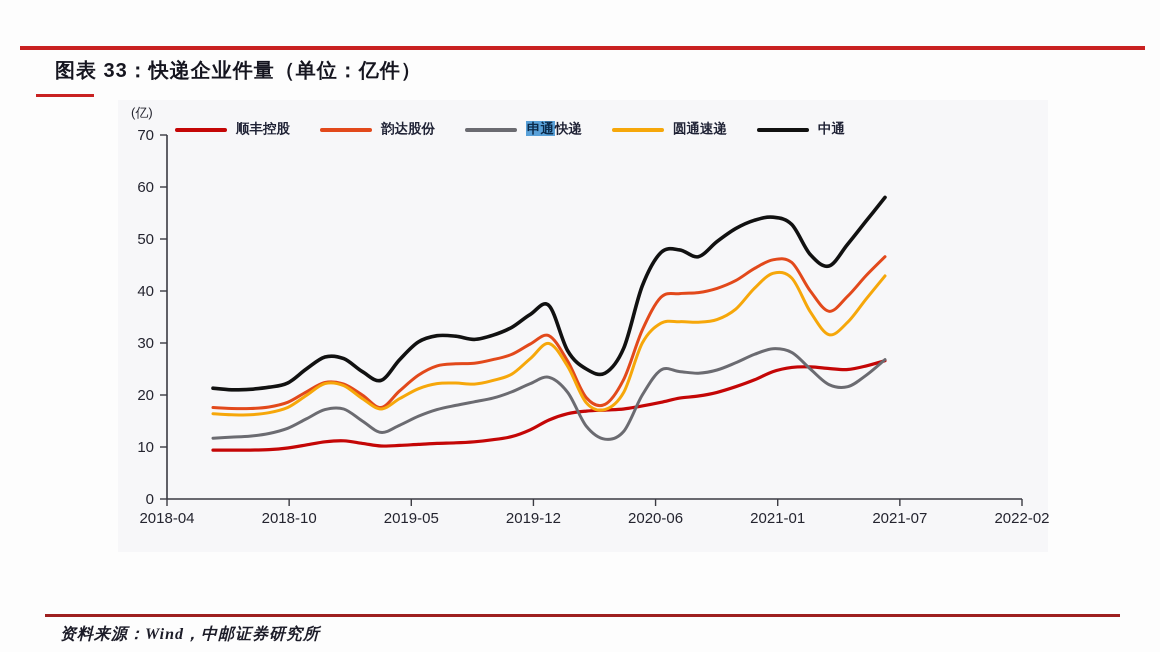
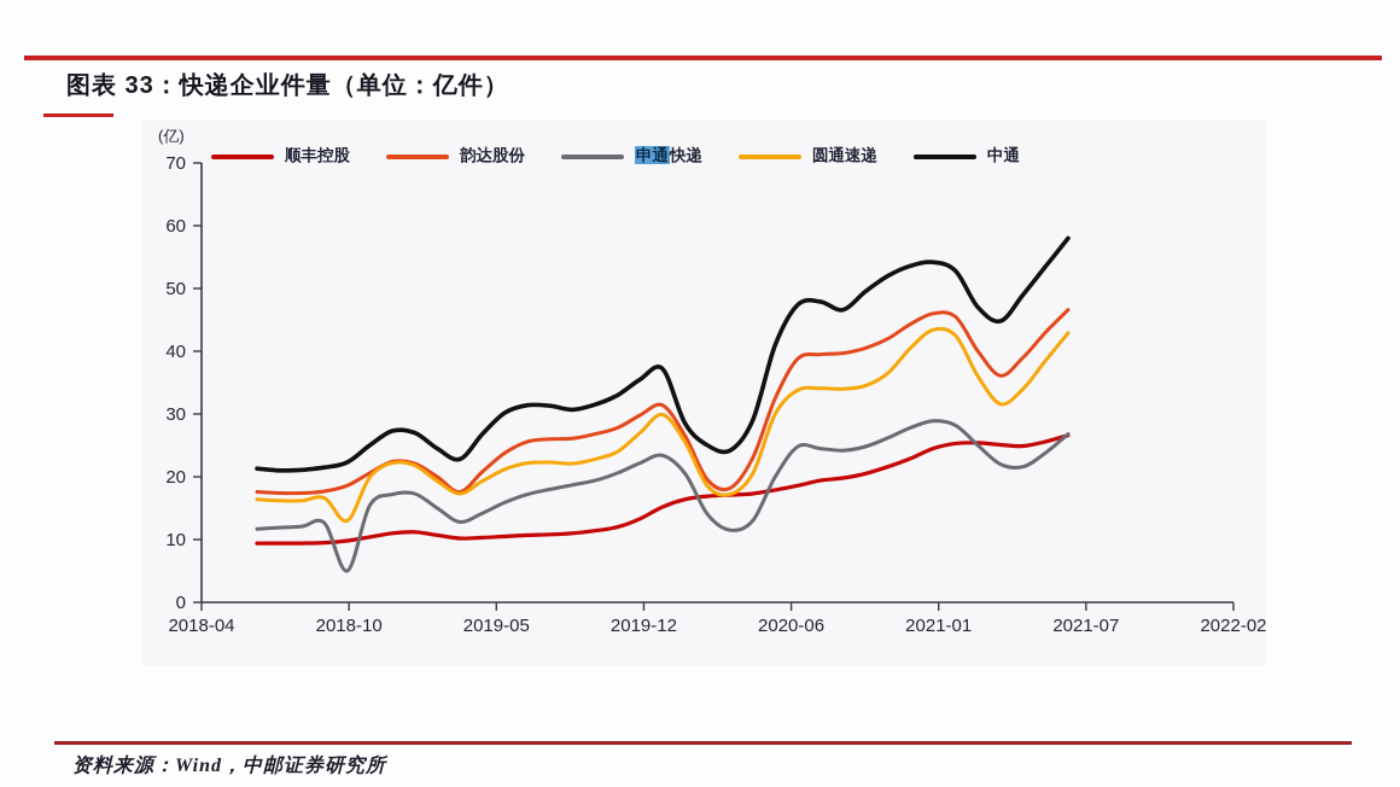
申通快递/2018-10: 14 -> 5
圆通速递/2018-10: 18 -> 13
